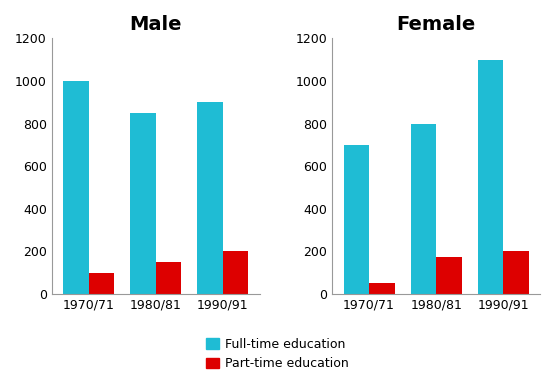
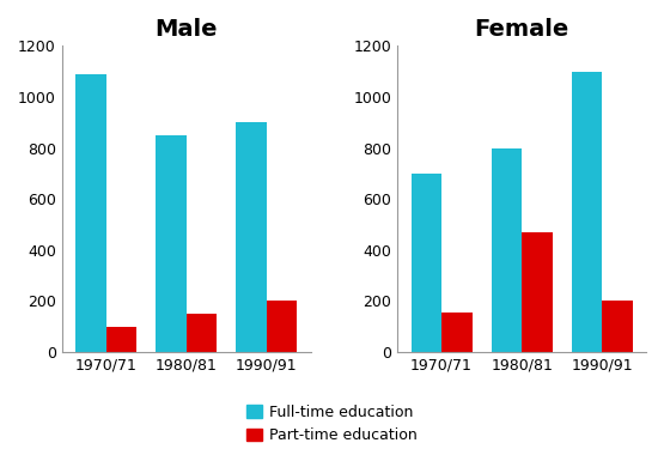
Male/Full-time education/1970/71: 1000 -> 1090
Female/Part-time education/1970/71: 50 -> 155
Female/Part-time education/1980/81: 175 -> 470
